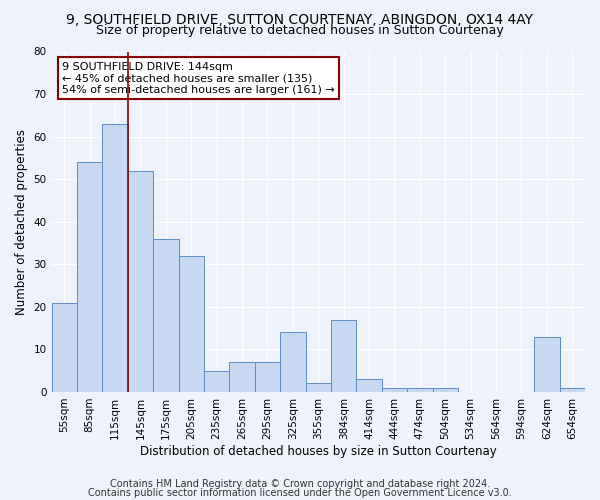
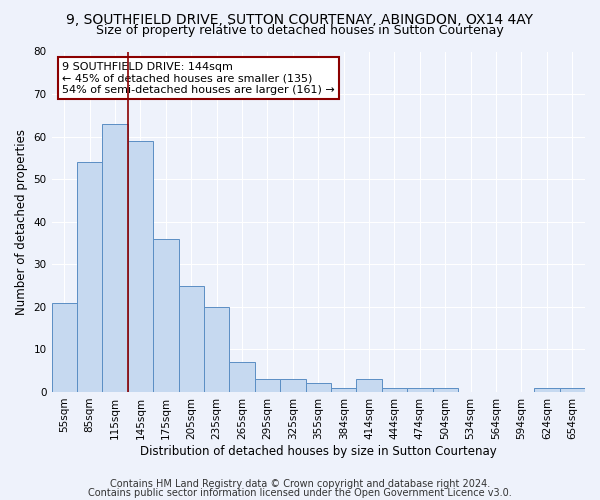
145sqm: 52 -> 59
205sqm: 32 -> 25
235sqm: 5 -> 20
295sqm: 7 -> 3
325sqm: 14 -> 3
384sqm: 17 -> 1
624sqm: 13 -> 1
